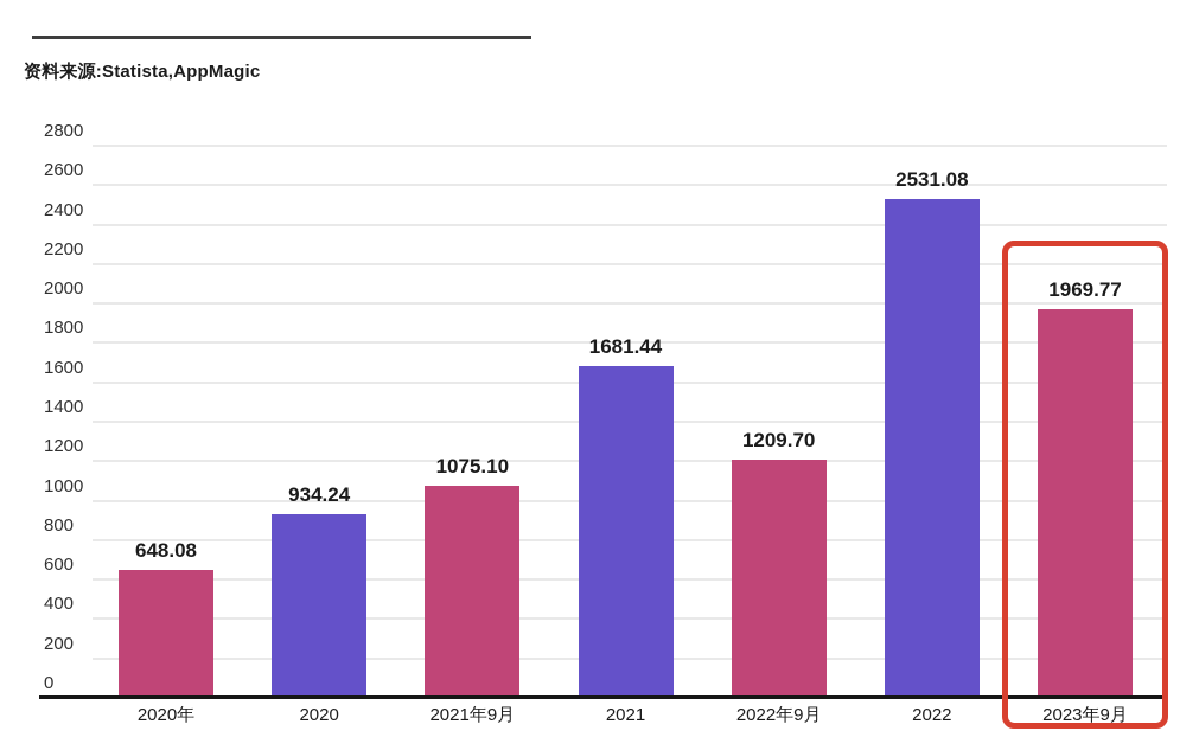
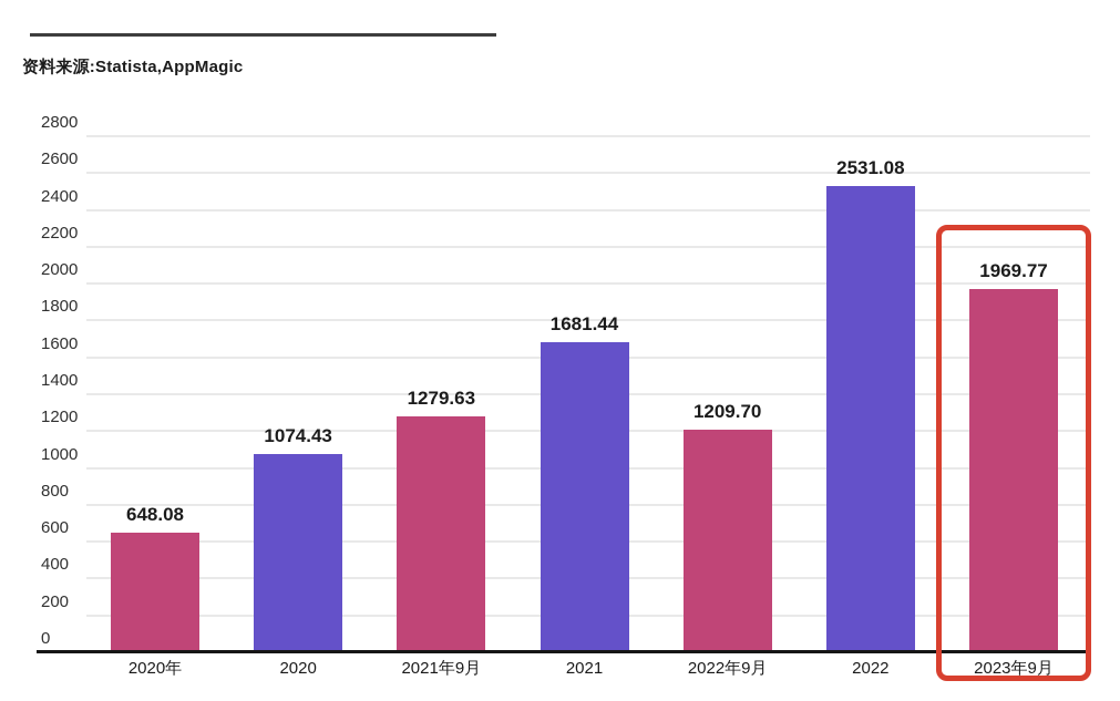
2020: 934.24 -> 1074.43
2021年9月: 1075.10 -> 1279.63
